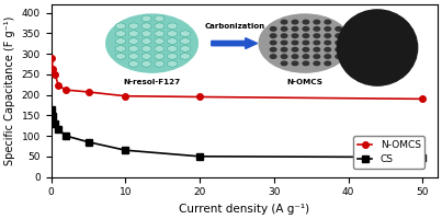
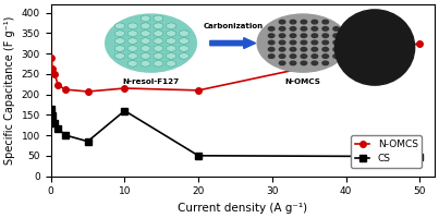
N-OMCS/10: 197 -> 215
CS/10: 65 -> 160
N-OMCS/20: 195 -> 210
N-OMCS/50: 190 -> 325
